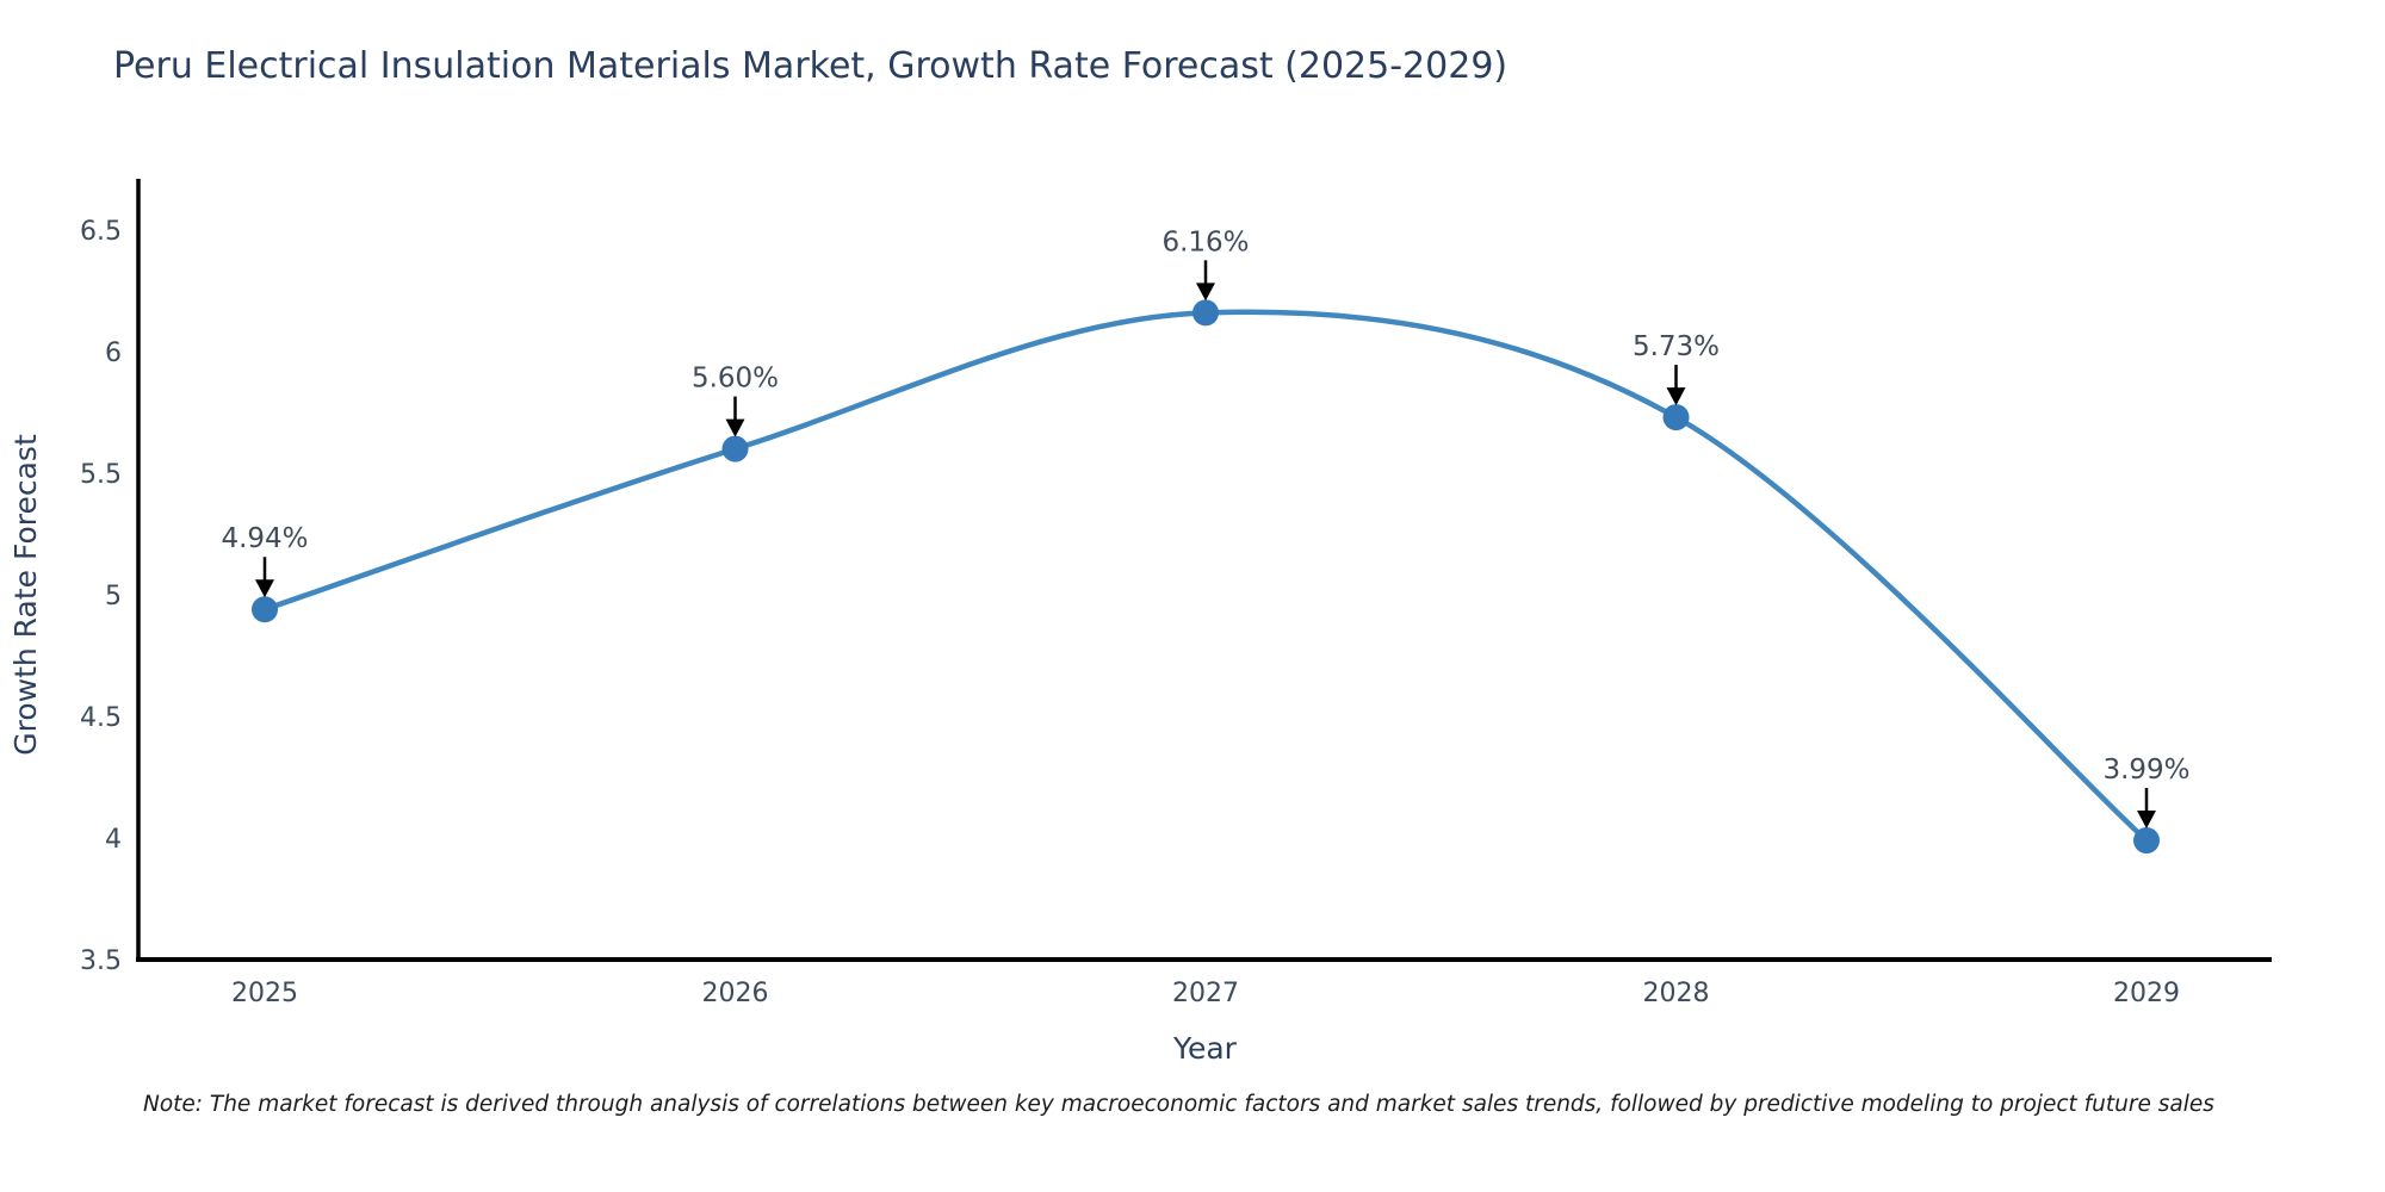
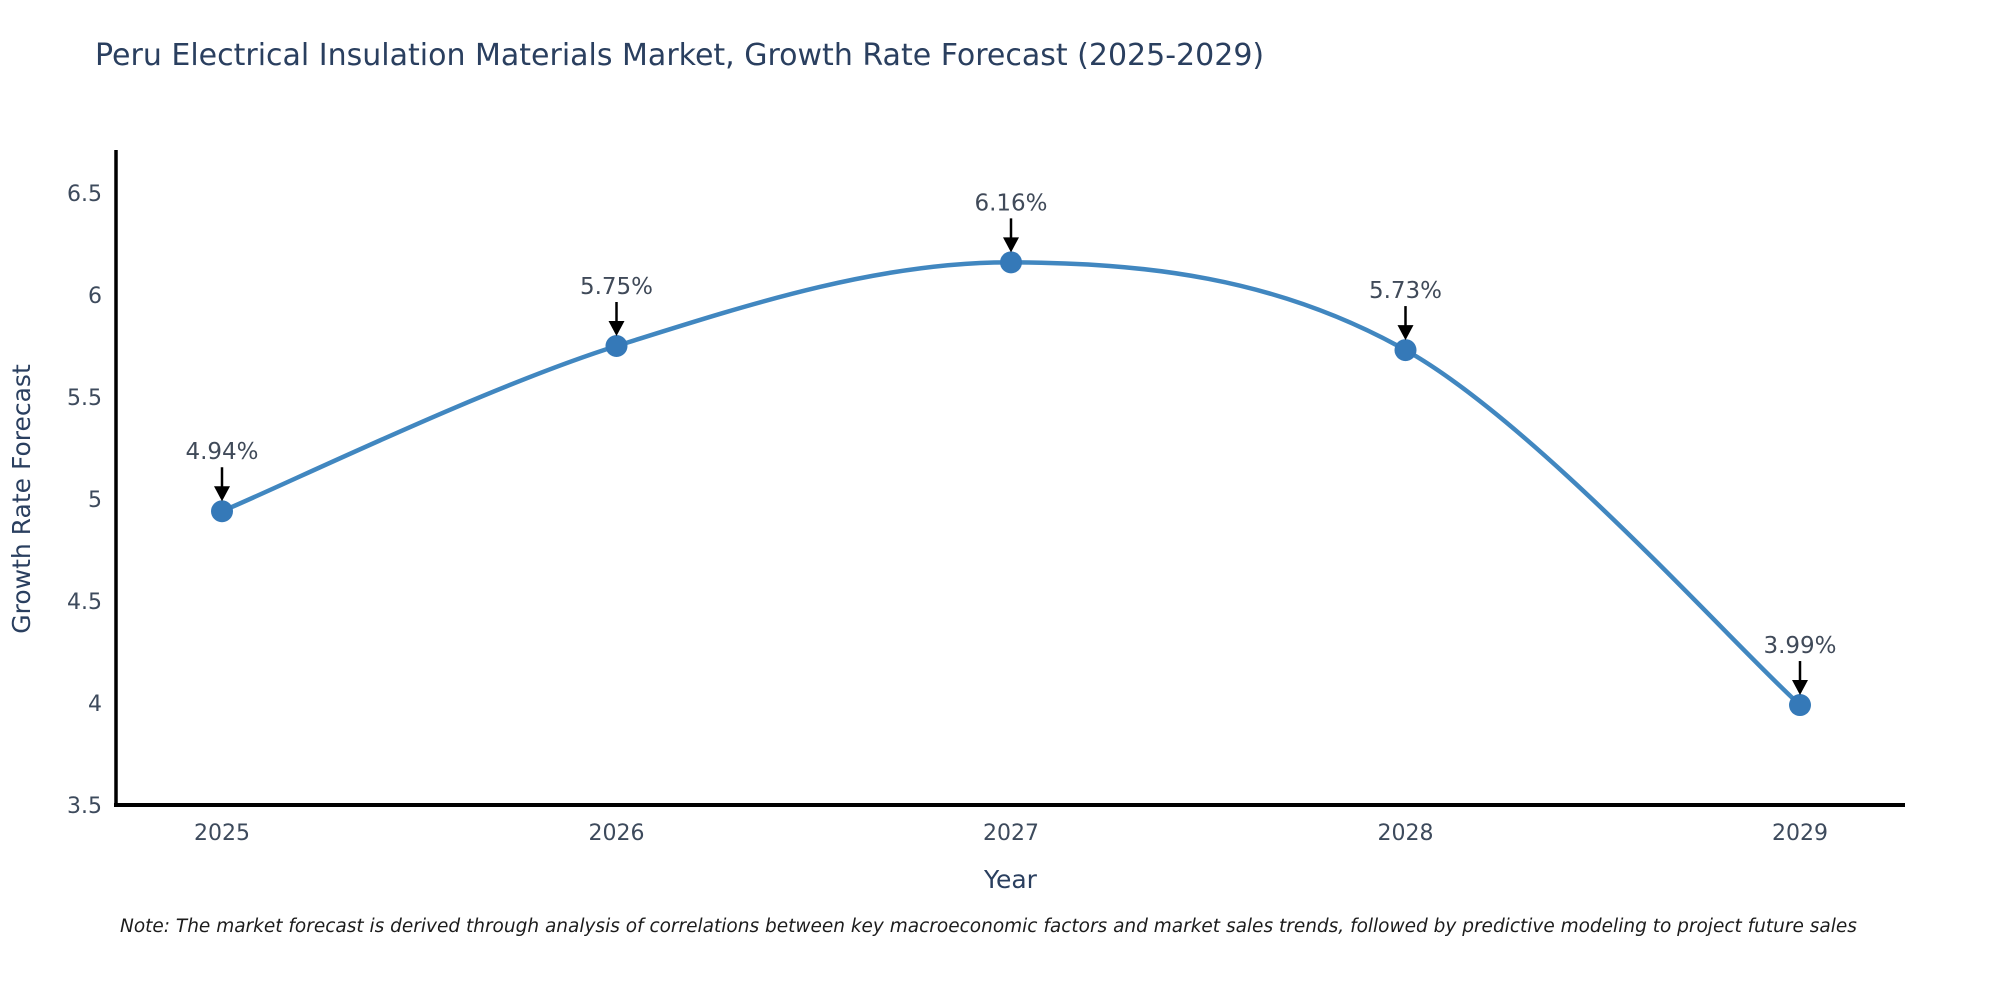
2026: 5.60% -> 5.75%
